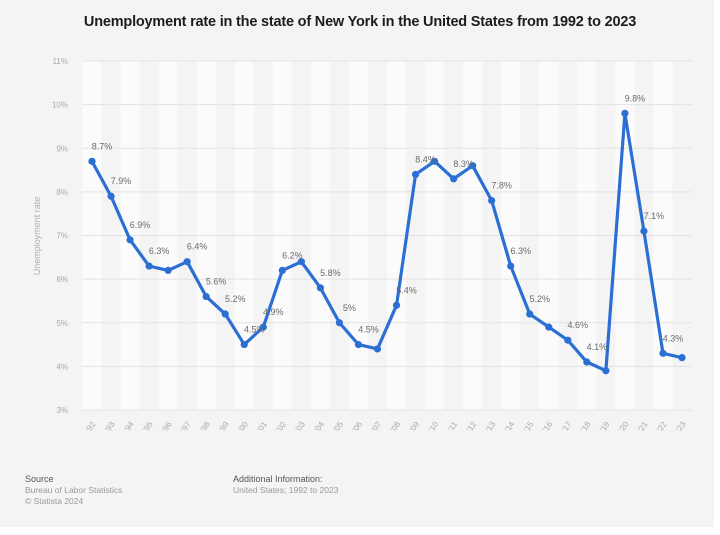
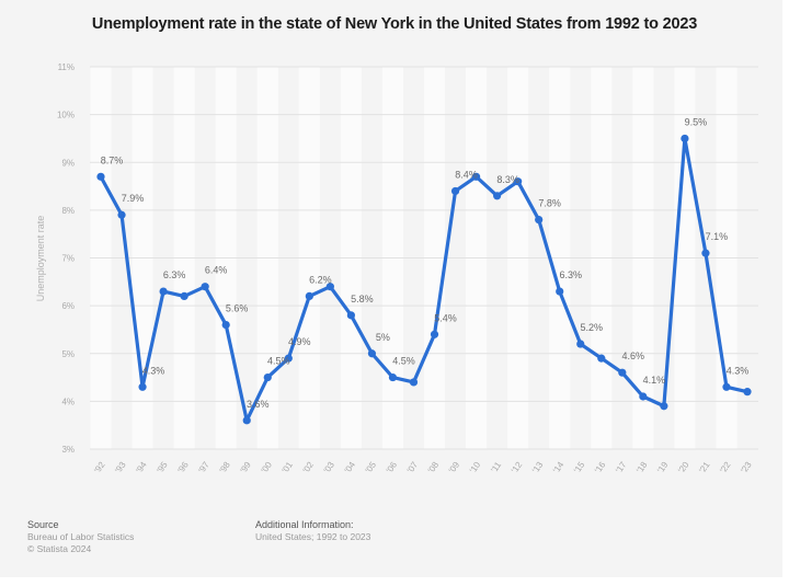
'94: 6.9% -> 4.3%
'99: 5.2% -> 3.6%
'20: 9.8% -> 9.5%
